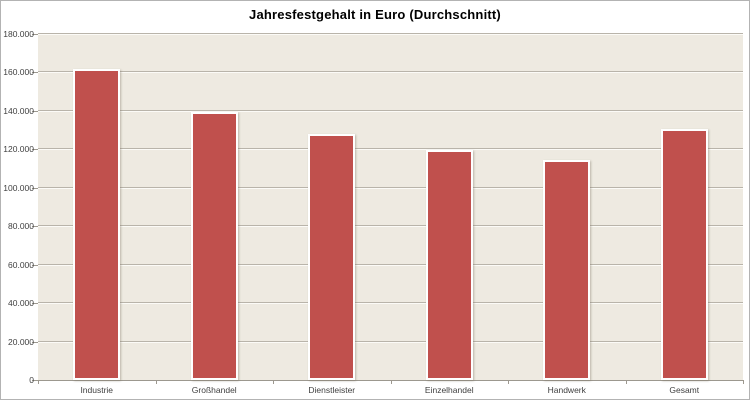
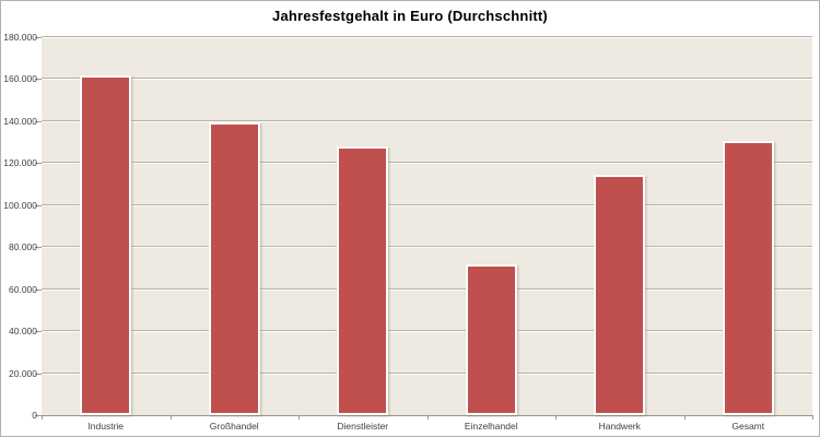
Einzelhandel: 120000 -> 72000
